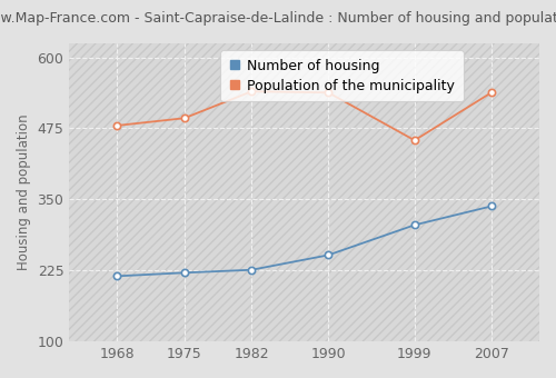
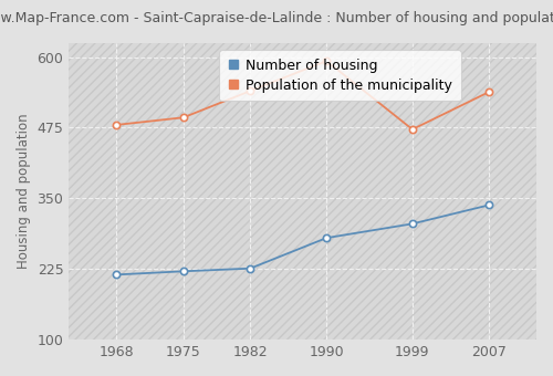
Number of housing/1990: 252 -> 280
Population of the municipality/1990: 538 -> 593
Population of the municipality/1999: 454 -> 472
